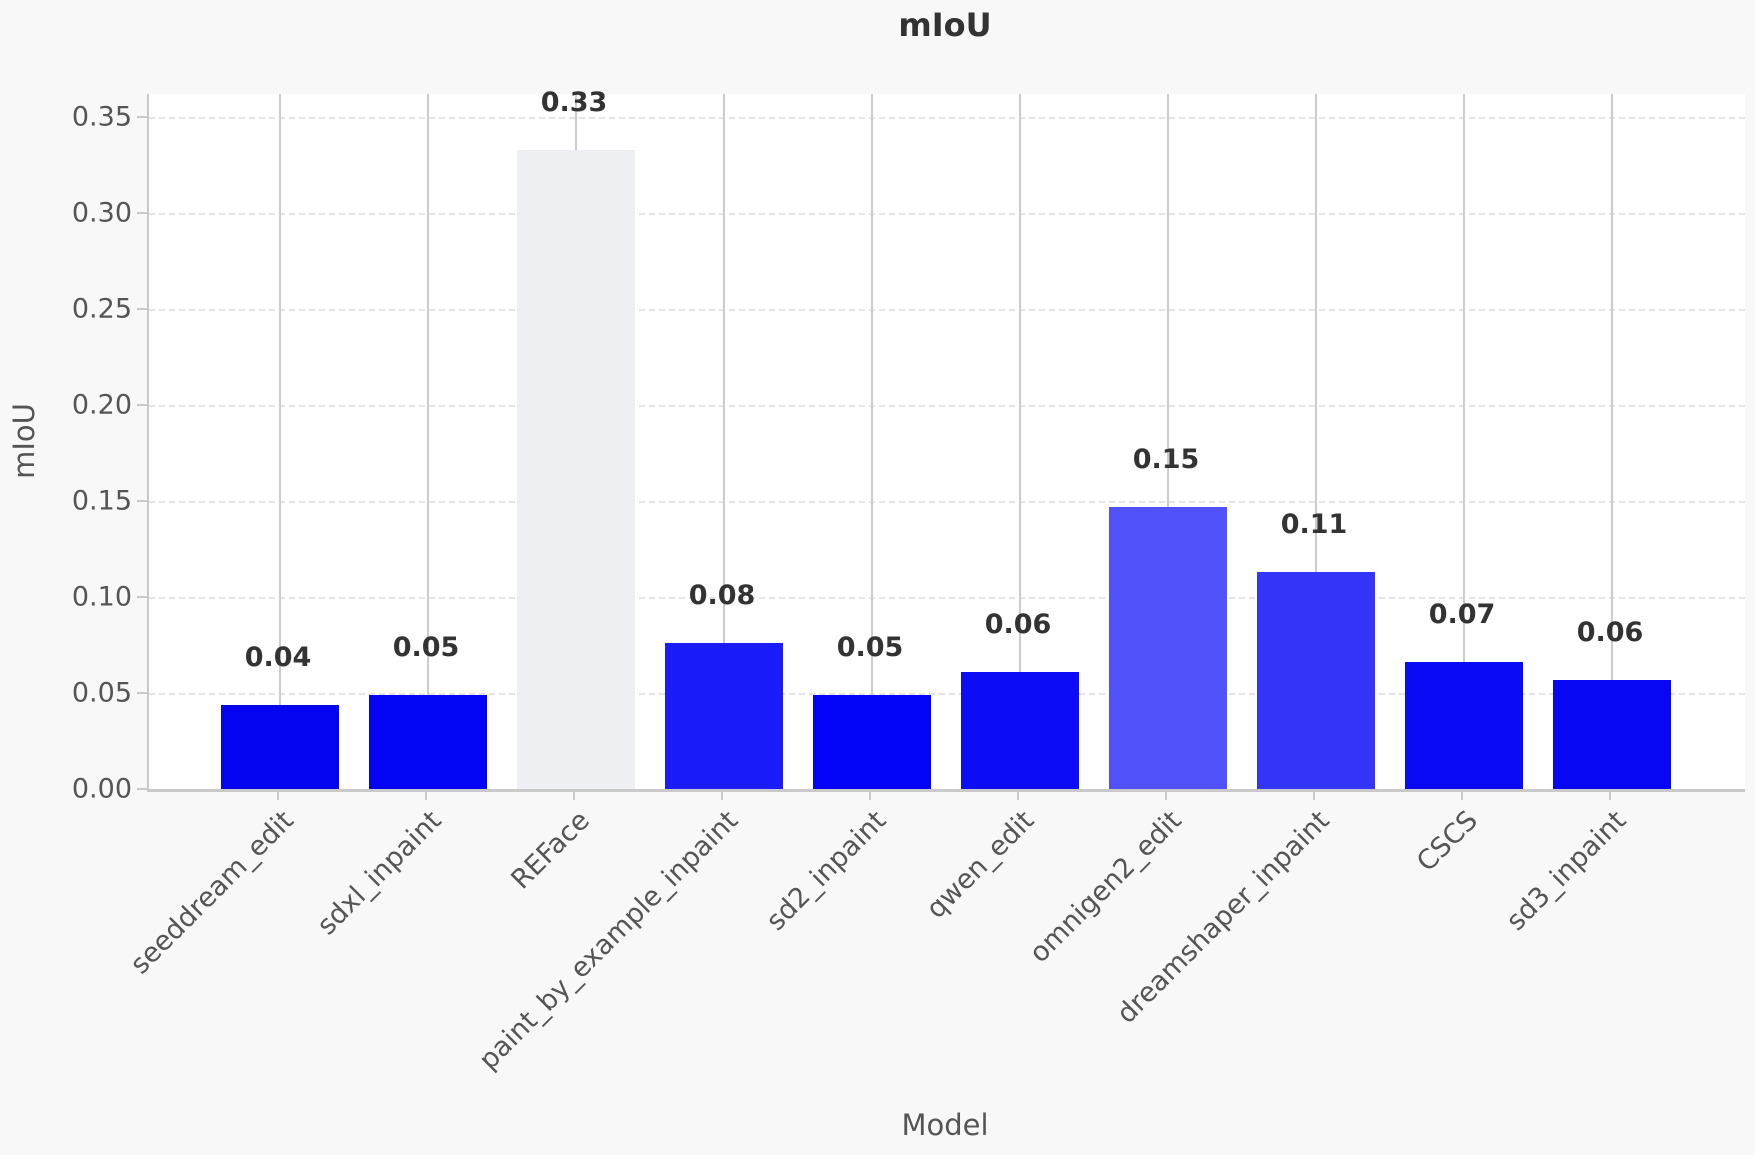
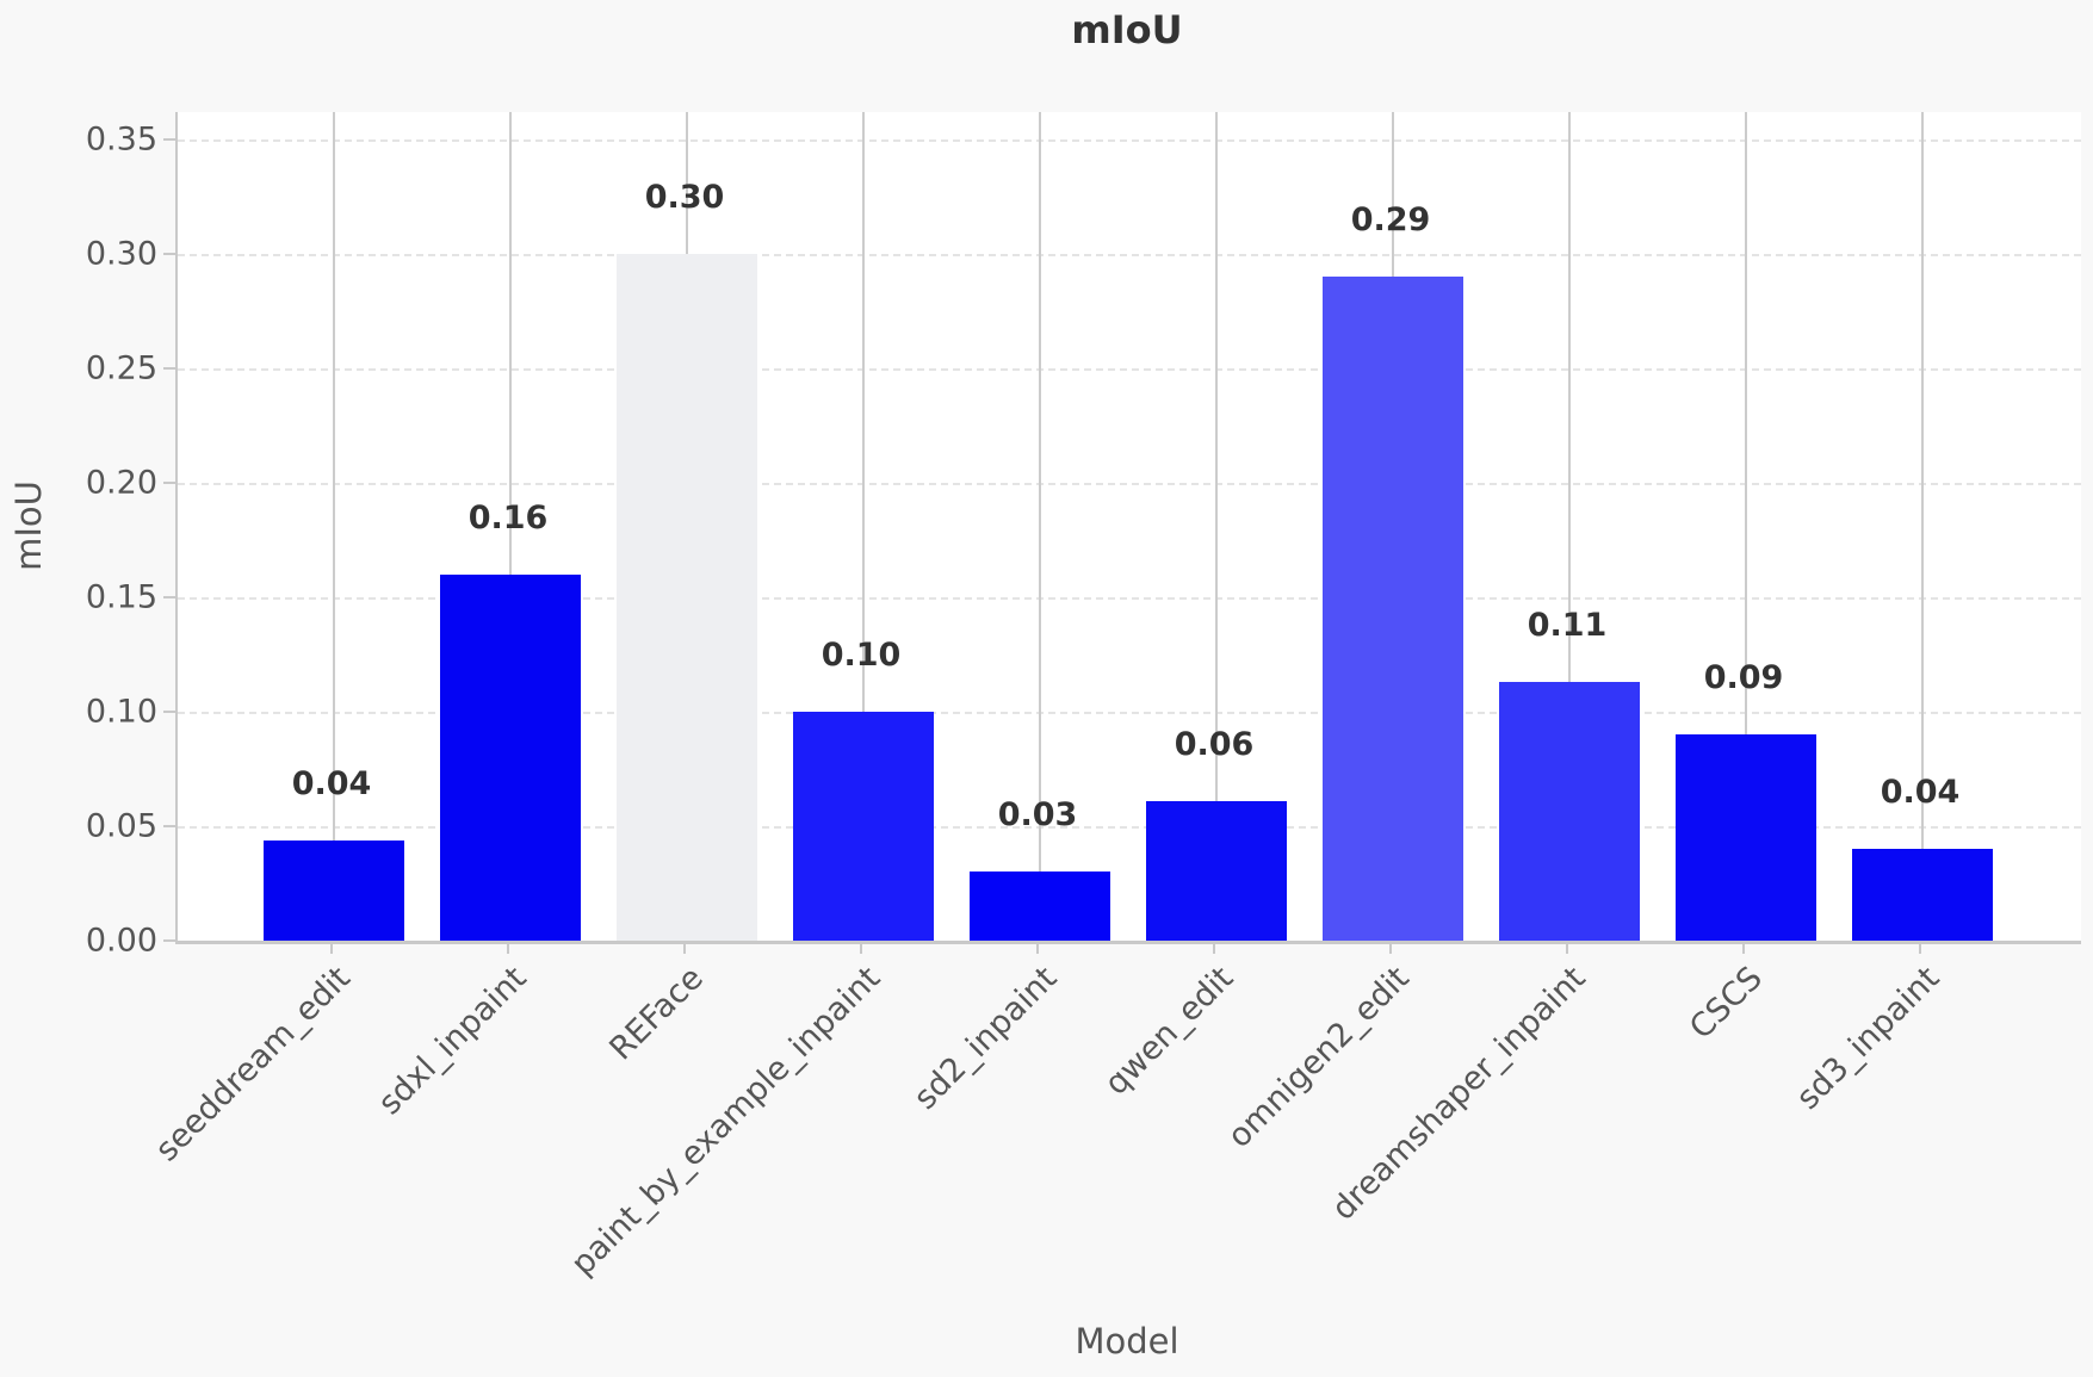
sdxl_inpaint: 0.05 -> 0.16
REFace: 0.33 -> 0.30
paint_by_example_inpaint: 0.08 -> 0.10
sd2_inpaint: 0.05 -> 0.03
omnigen2_edit: 0.15 -> 0.29
CSCS: 0.07 -> 0.09
sd3_inpaint: 0.06 -> 0.04
